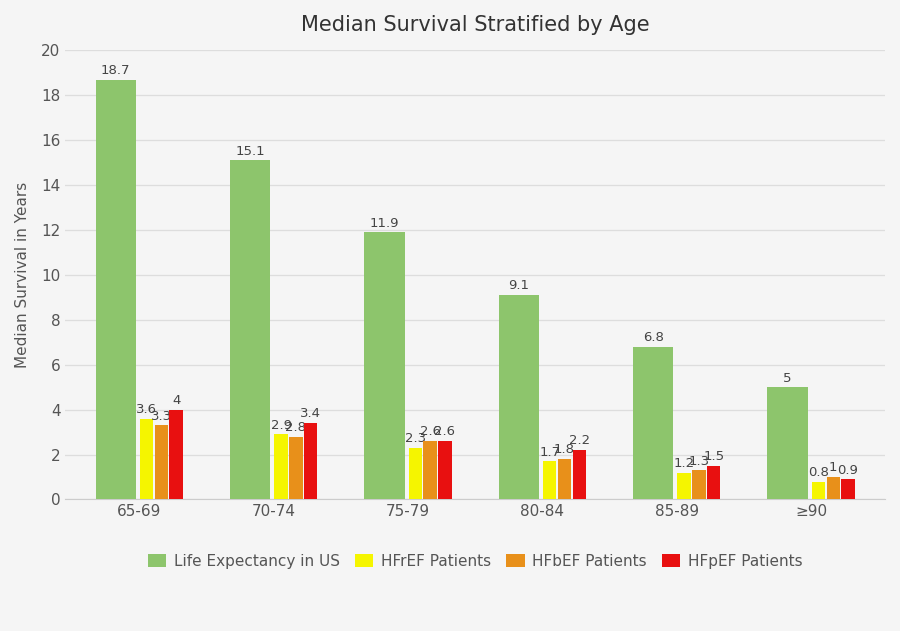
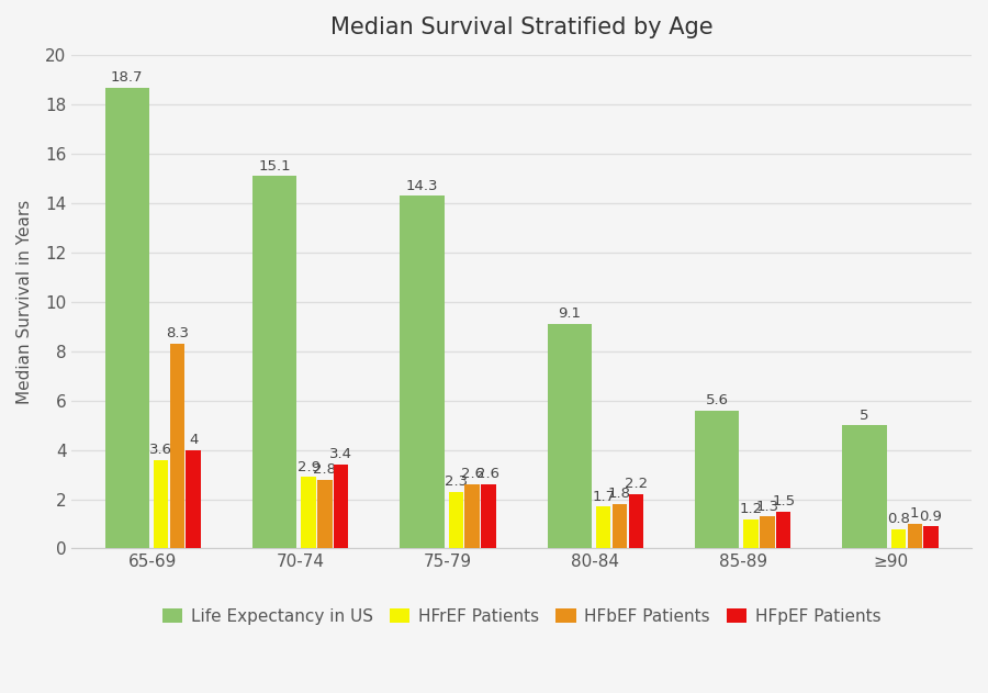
HFbEF Patients/65-69: 3.3 -> 8.3
Life Expectancy in US/75-79: 11.9 -> 14.3
Life Expectancy in US/85-89: 6.8 -> 5.6
